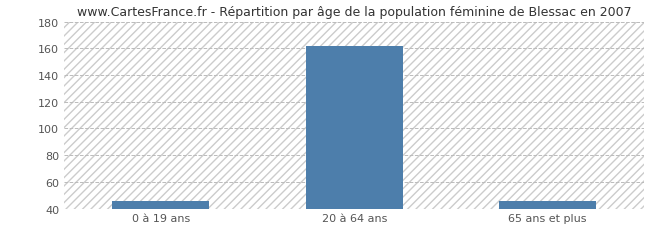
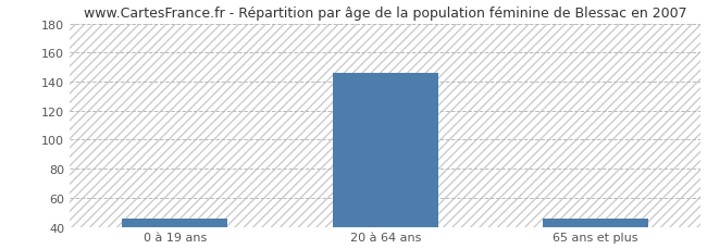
20 à 64 ans: 162 -> 146
